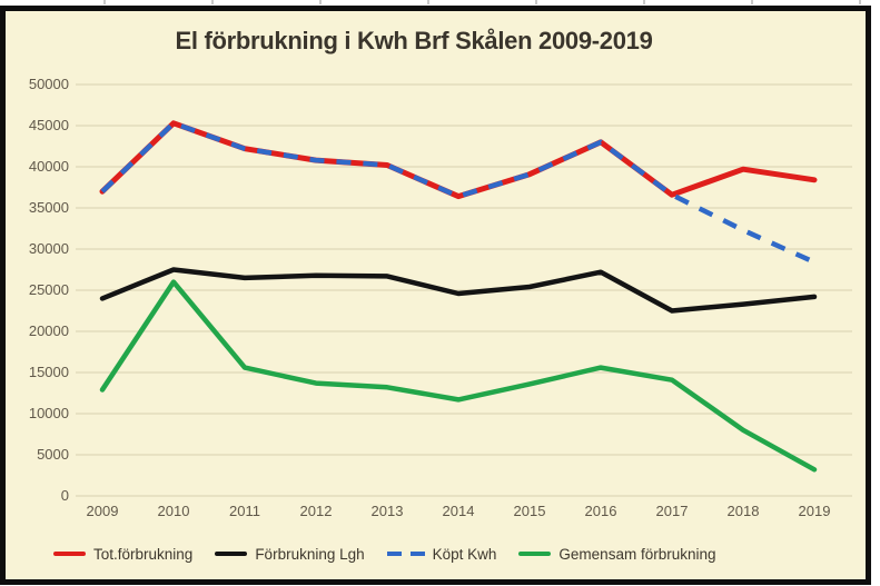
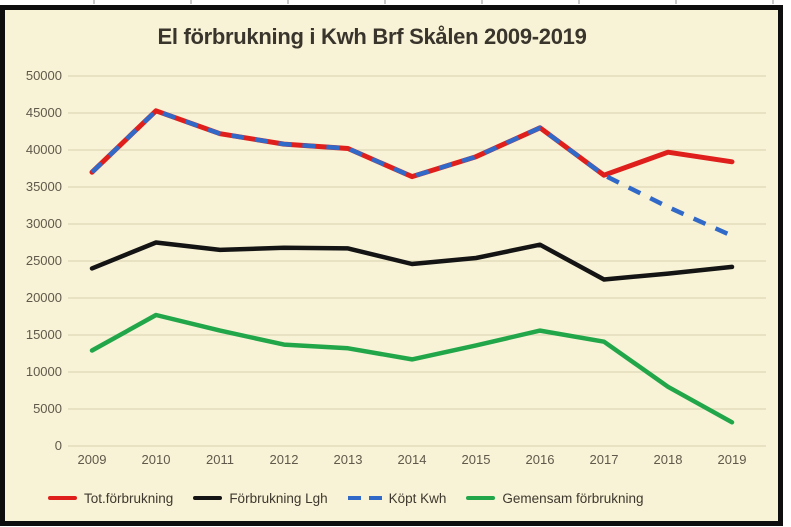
Gemensam förbrukning/2010: 26000 -> 18000
